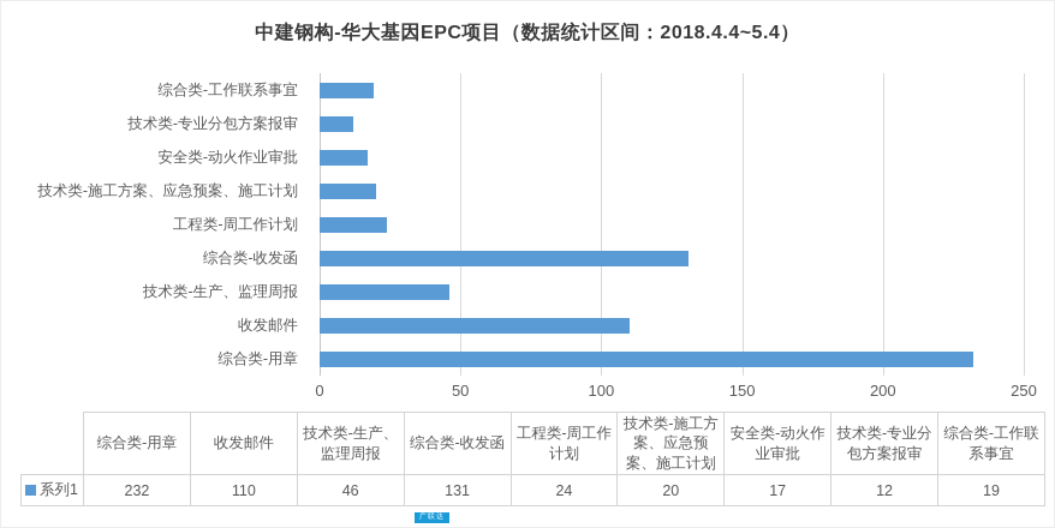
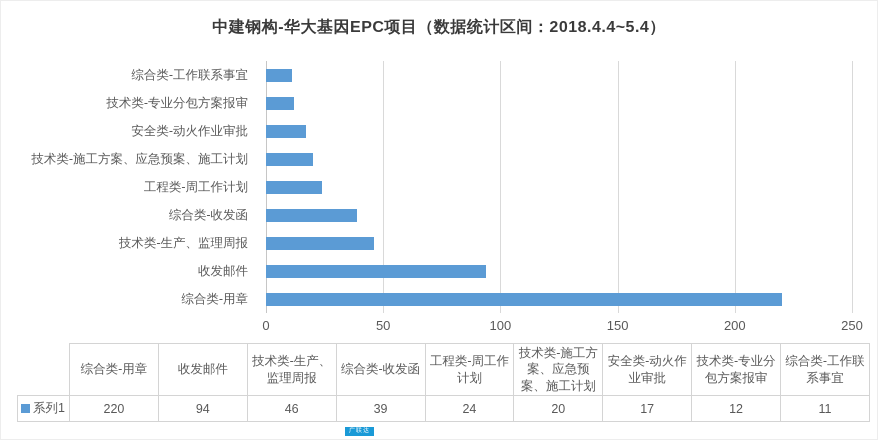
综合类-用章: 232 -> 220
收发邮件: 110 -> 94
综合类-收发函: 131 -> 39
综合类-工作联系事宜: 19 -> 11
